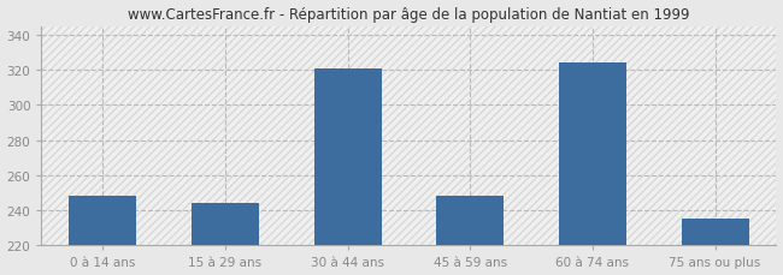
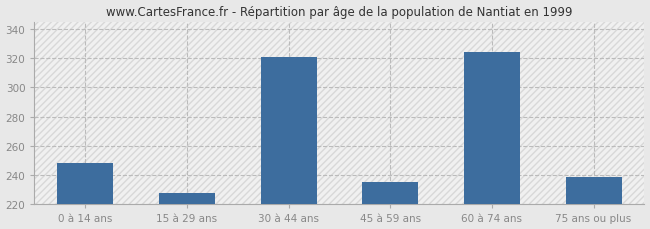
15 à 29 ans: 244 -> 228
45 à 59 ans: 248 -> 235
75 ans ou plus: 235 -> 239
